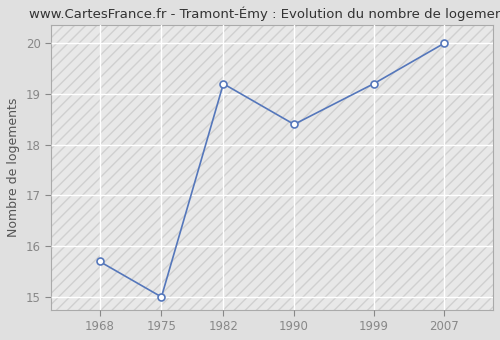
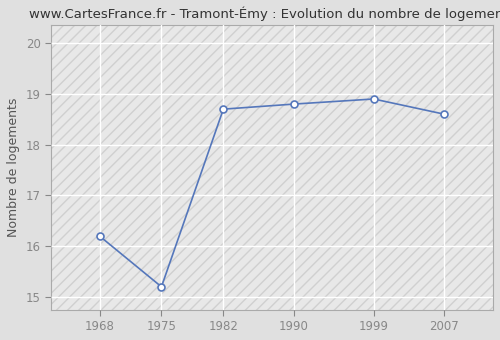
1968: 15.7 -> 16.2
1975: 15.0 -> 15.2
1982: 19.2 -> 18.7
1990: 18.4 -> 18.8
1999: 19.2 -> 18.9
2007: 20.0 -> 18.6
